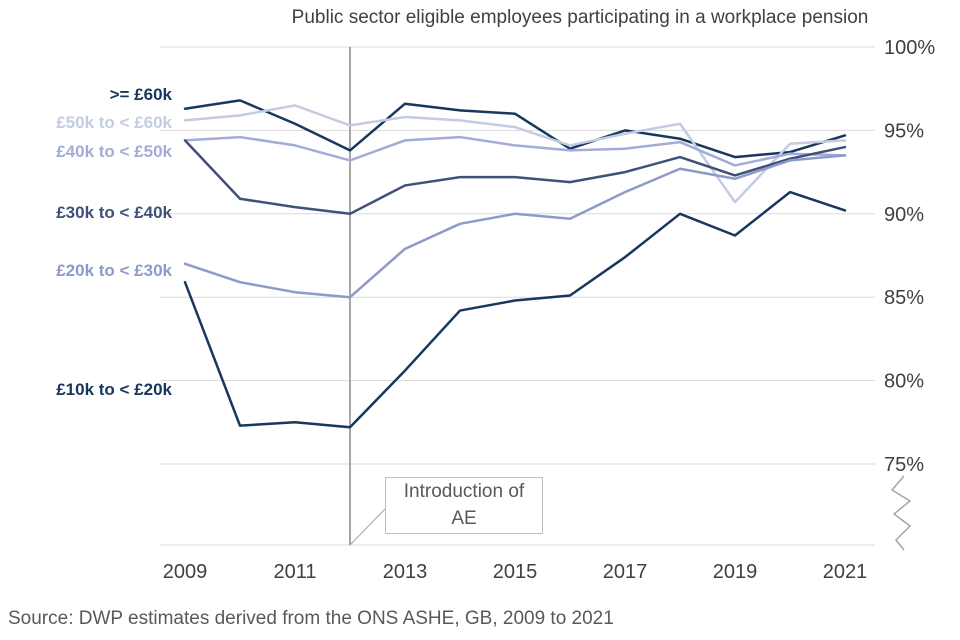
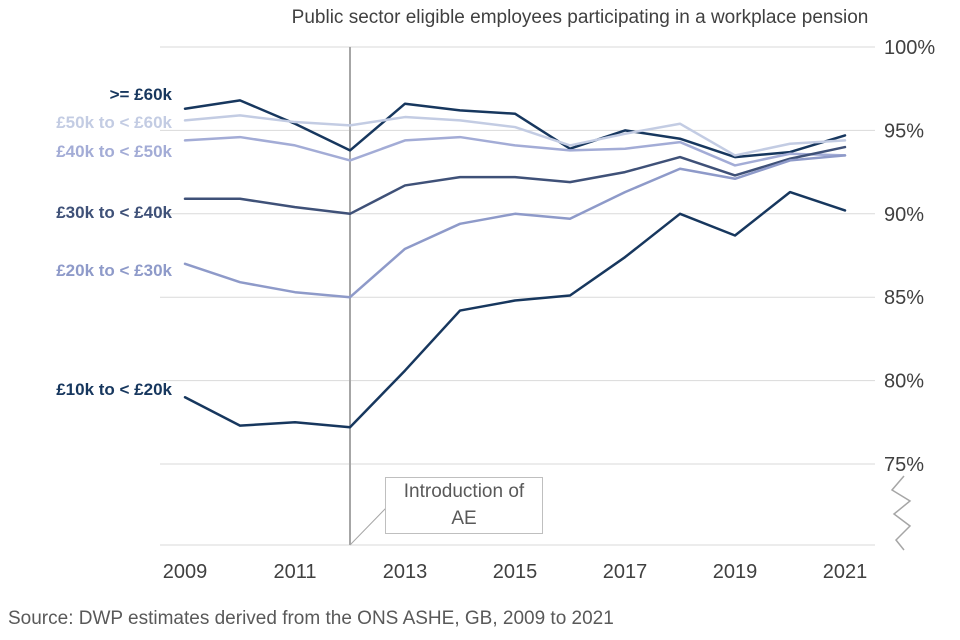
£30k to < £40k/2009: 94.4% -> 90.9%
£10k to < £20k/2009: 85.9% -> 79.0%
£50k to < £60k/2011: 96.5% -> 95.5%
£50k to < £60k/2019: 90.7% -> 93.5%
